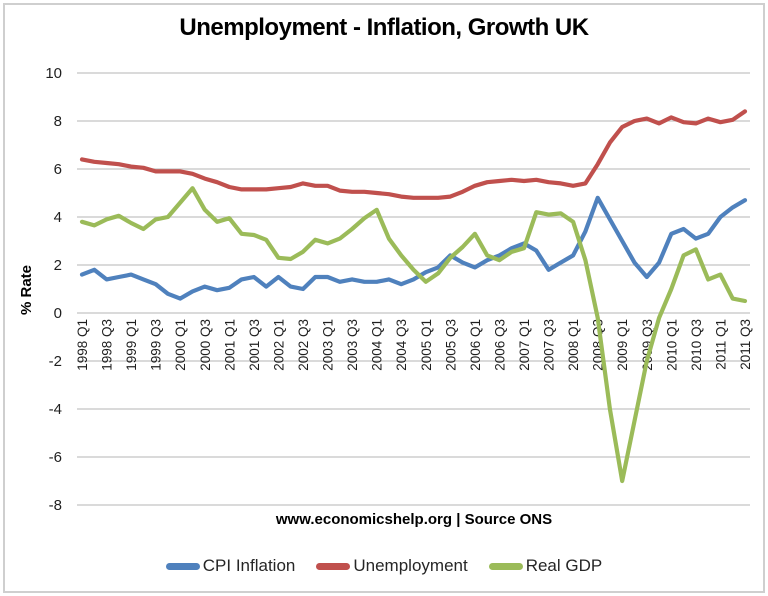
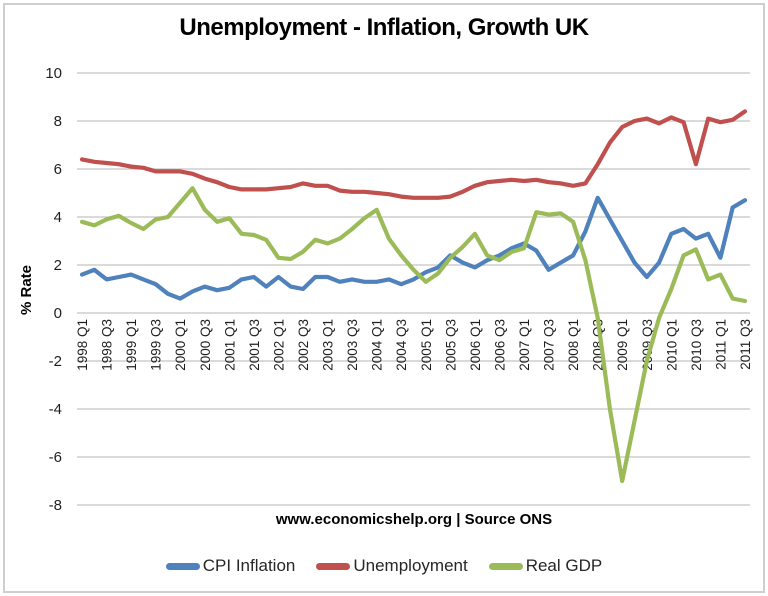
Unemployment/2010 Q3: 7.9 -> 6.2
CPI Inflation/2011 Q1: 4.0 -> 2.3
